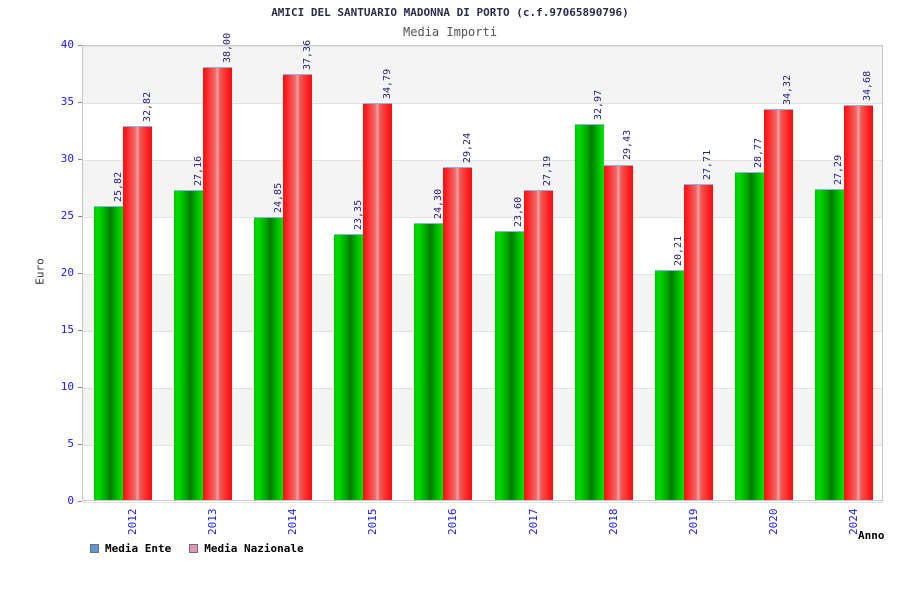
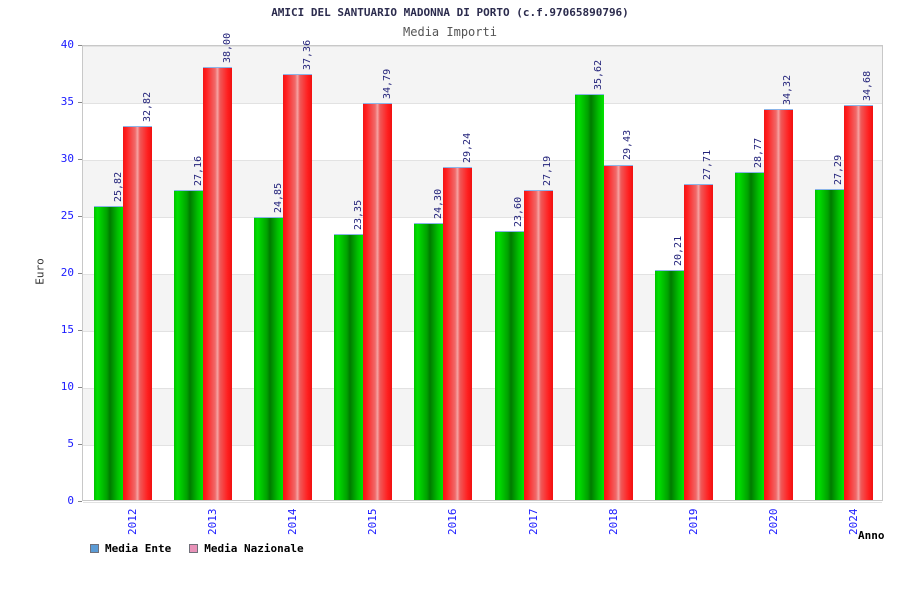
Media Ente/2018: 32,97 -> 35,62
